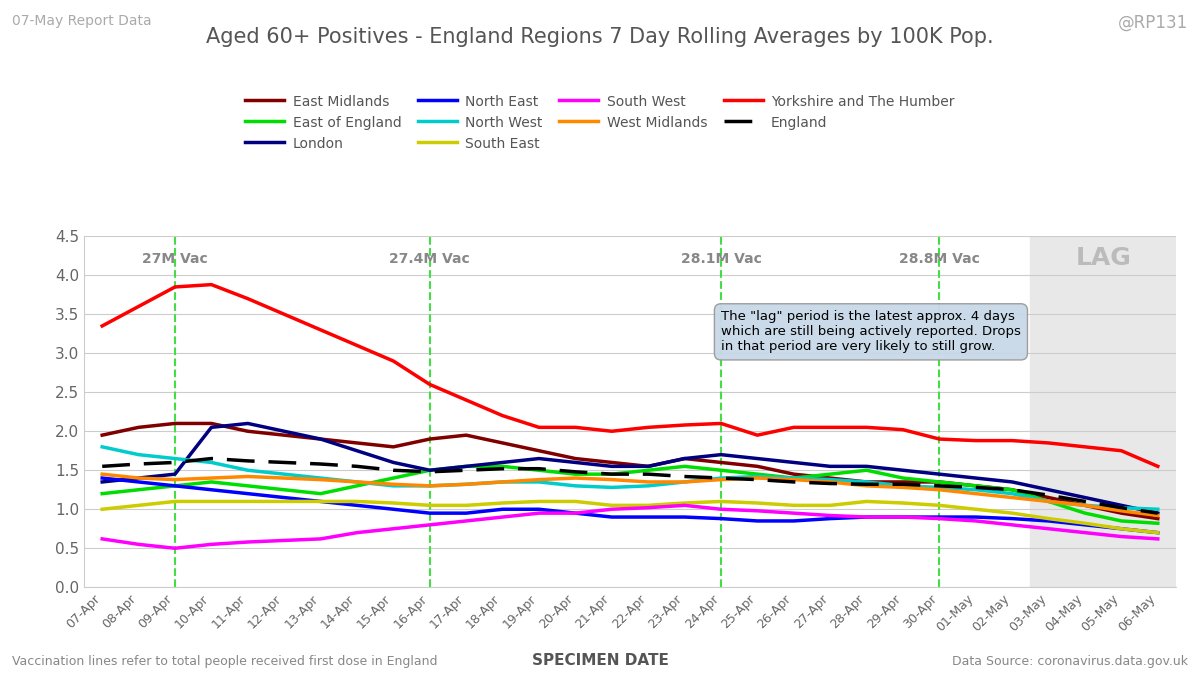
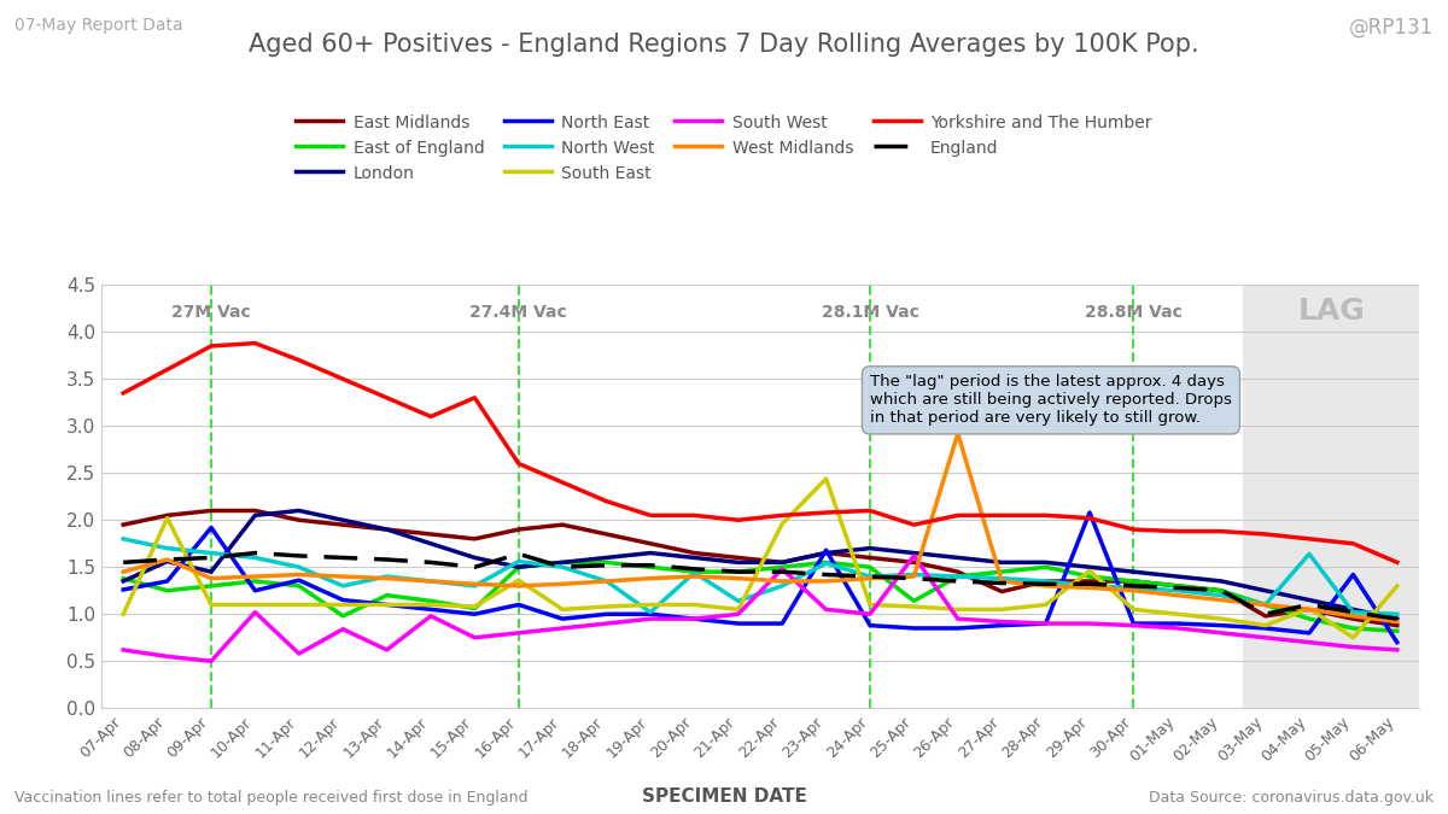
East of England/07-Apr: 1.20 -> 1.38
North East/07-Apr: 1.40 -> 1.26
London/08-Apr: 1.40 -> 1.56
South East/08-Apr: 1.05 -> 2.02
West Midlands/08-Apr: 1.40 -> 1.58
North East/09-Apr: 1.30 -> 1.92
South West/10-Apr: 0.55 -> 1.02
North East/11-Apr: 1.20 -> 1.36
East of England/12-Apr: 1.25 -> 0.98
North West/12-Apr: 1.45 -> 1.30
South West/12-Apr: 0.60 -> 0.84
East of England/14-Apr: 1.30 -> 1.14
South West/14-Apr: 0.70 -> 0.98
East of England/15-Apr: 1.40 -> 1.06
Yorkshire and The Humber/15-Apr: 2.90 -> 3.30
North East/16-Apr: 0.95 -> 1.10
North West/16-Apr: 1.30 -> 1.56
South East/16-Apr: 1.05 -> 1.36
England/16-Apr: 1.48 -> 1.64
North West/17-Apr: 1.32 -> 1.50
North West/19-Apr: 1.35 -> 1.02
North West/20-Apr: 1.30 -> 1.44
North West/21-Apr: 1.28 -> 1.14
South East/22-Apr: 1.05 -> 1.96
South West/22-Apr: 1.02 -> 1.48
North East/23-Apr: 0.90 -> 1.68
North West/23-Apr: 1.35 -> 1.54
South East/23-Apr: 1.08 -> 2.44
East of England/25-Apr: 1.45 -> 1.14
South West/25-Apr: 0.98 -> 1.62
West Midlands/26-Apr: 1.38 -> 2.92
East Midlands/27-Apr: 1.40 -> 1.24
North East/29-Apr: 0.90 -> 2.08
South East/29-Apr: 1.08 -> 1.46
East Midlands/03-May: 1.15 -> 0.98
England/03-May: 1.18 -> 1.00
North West/04-May: 1.05 -> 1.64
South East/04-May: 0.82 -> 1.06
North East/05-May: 0.75 -> 1.42
South East/06-May: 0.70 -> 1.30
